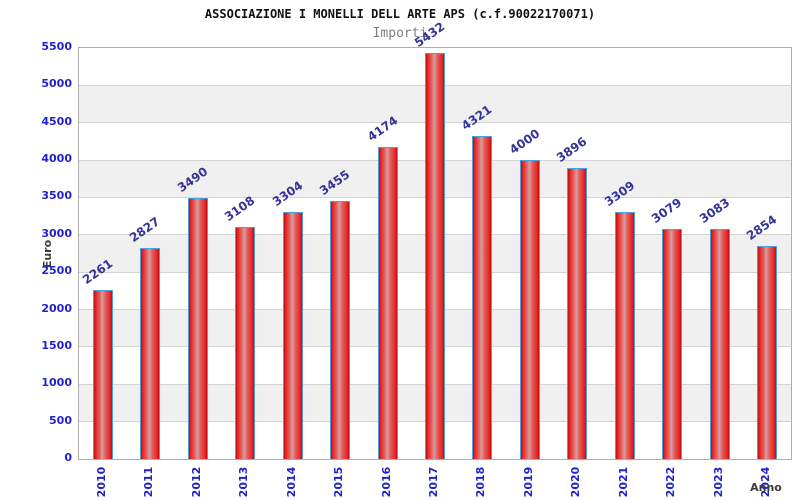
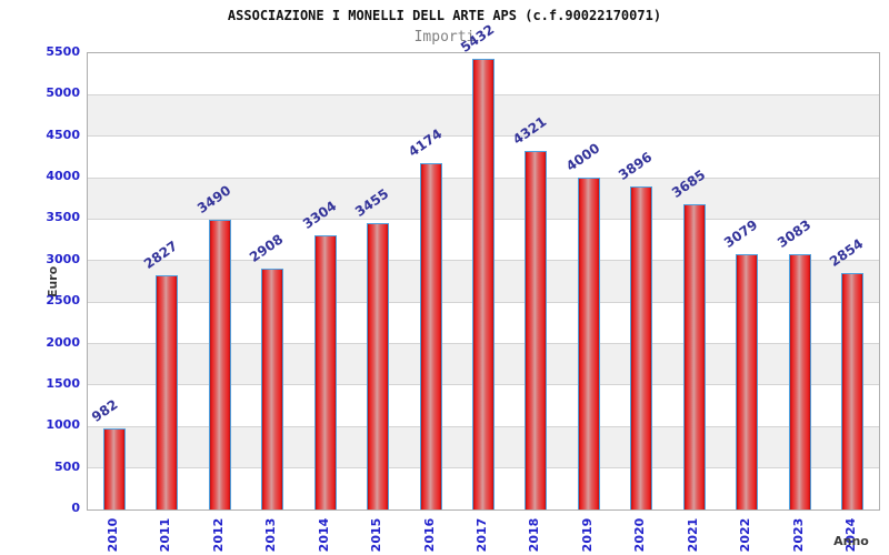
2010: 2261 -> 982
2013: 3108 -> 2908
2021: 3309 -> 3685
